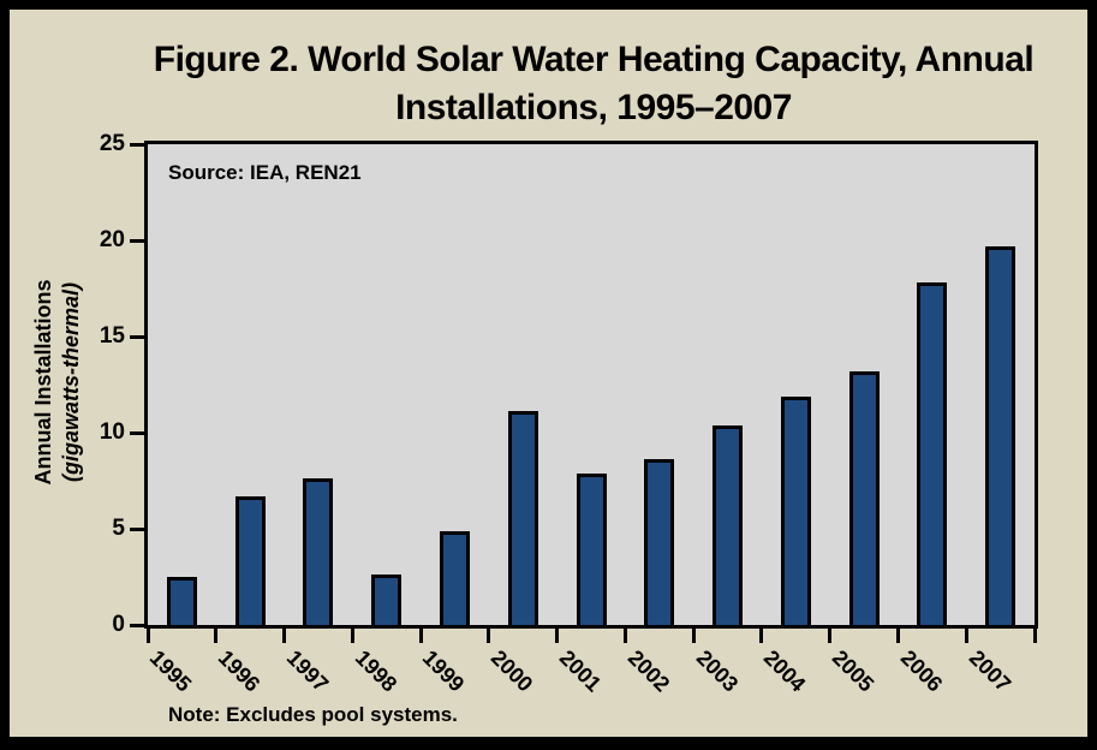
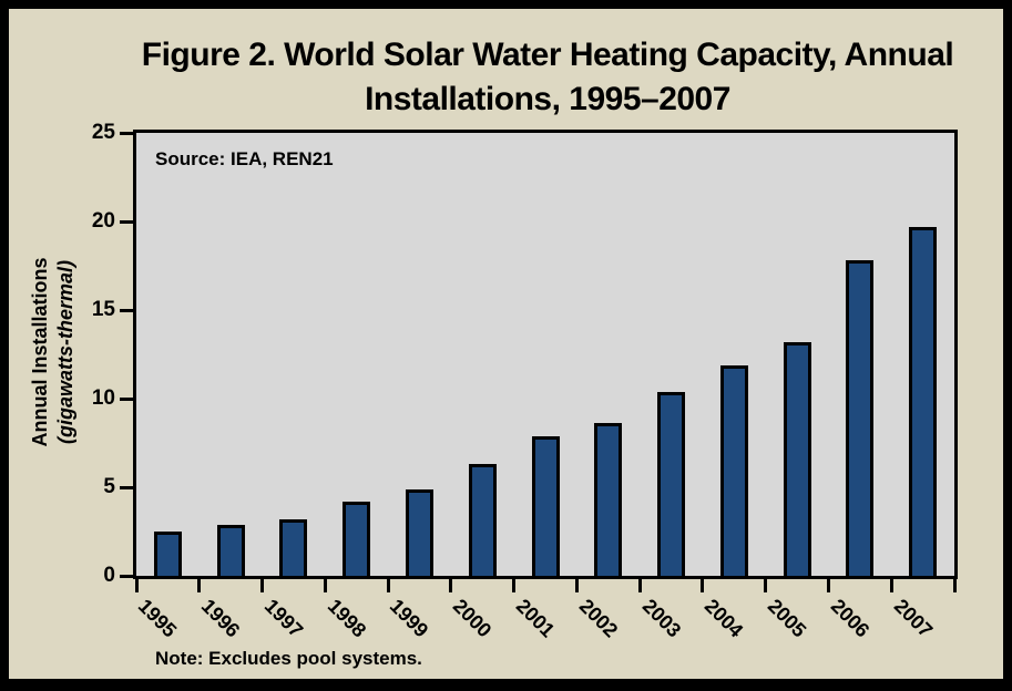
1996: 6.7 -> 2.9
1997: 7.6 -> 3.2
1998: 2.6 -> 4.2
2000: 11.1 -> 6.3
